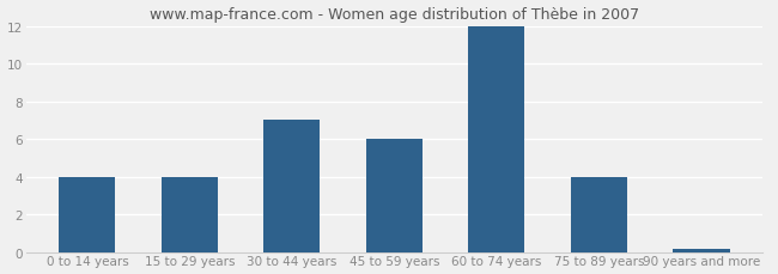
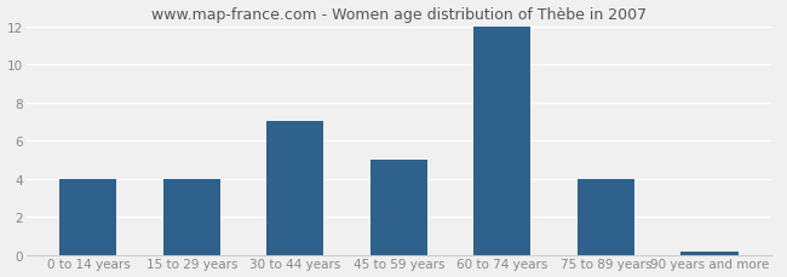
45 to 59 years: 6.0 -> 5.0
